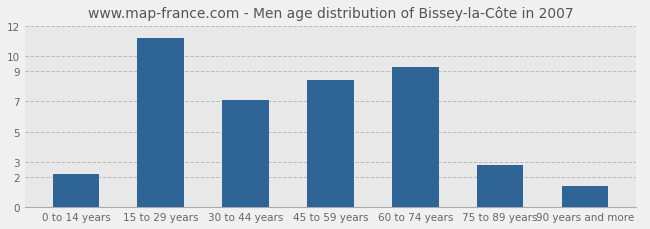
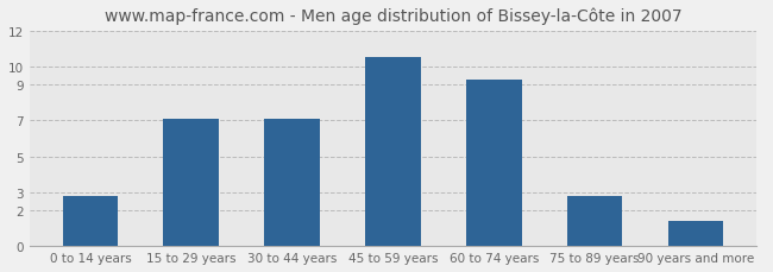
0 to 14 years: 2.2 -> 2.8
15 to 29 years: 11.2 -> 7.1
45 to 59 years: 8.4 -> 10.5
